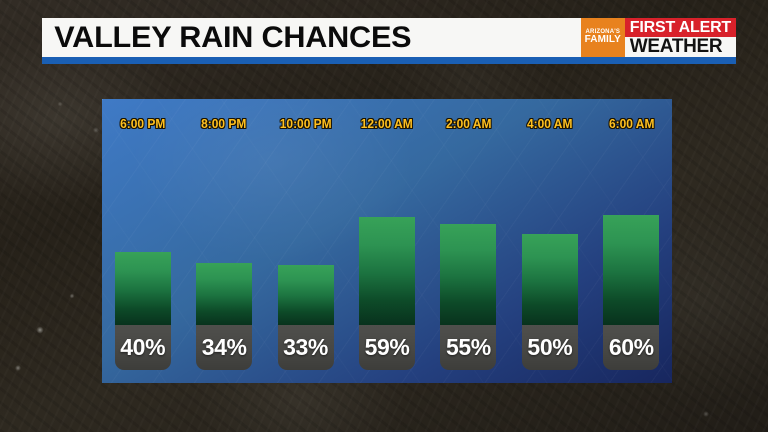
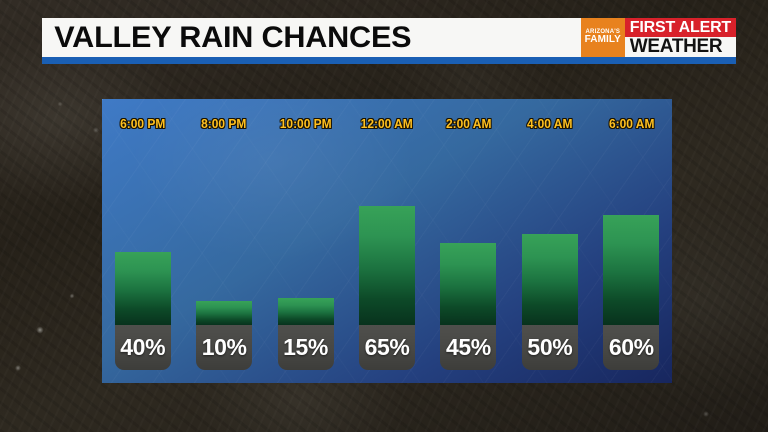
8:00 PM: 34% -> 10%
10:00 PM: 33% -> 15%
12:00 AM: 59% -> 65%
2:00 AM: 55% -> 45%
